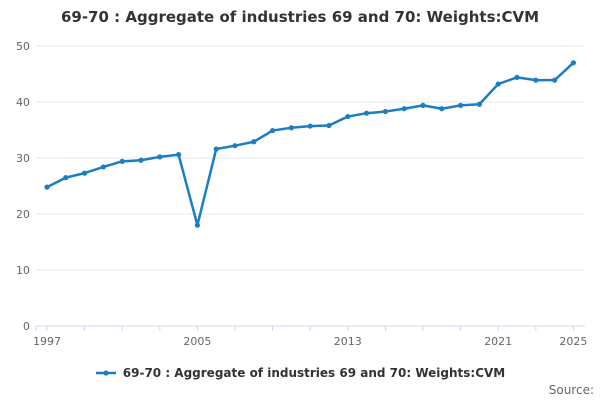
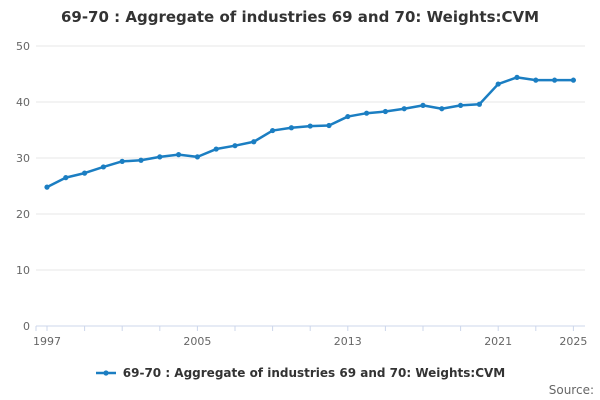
2005: 18 -> 30
2025: 47 -> 44
